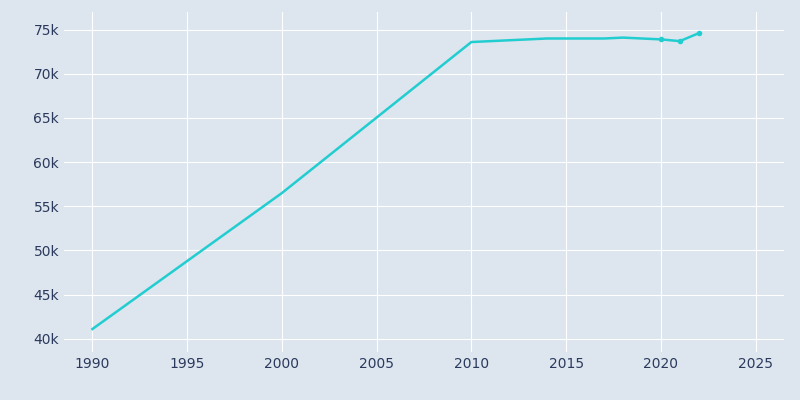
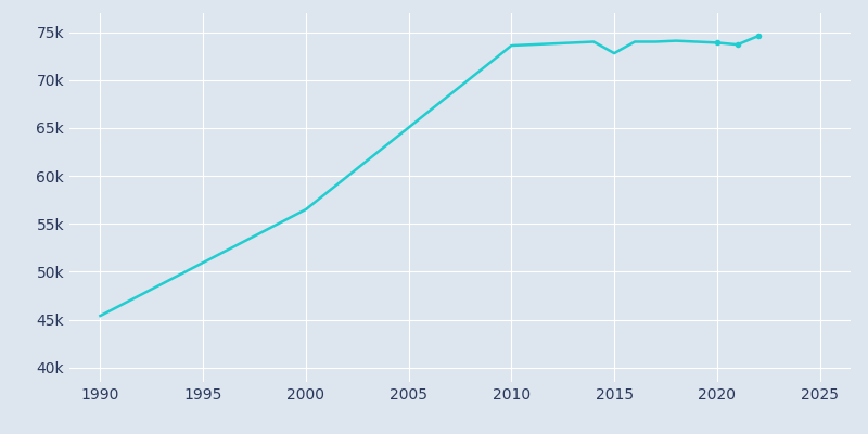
1990: 41.1k -> 45.4k
2015: 74.0k -> 72.8k
